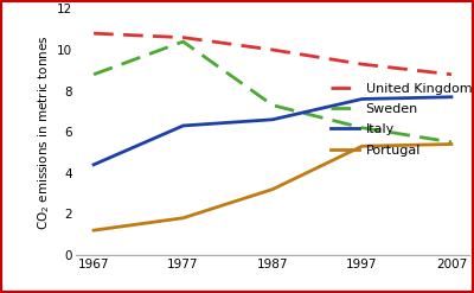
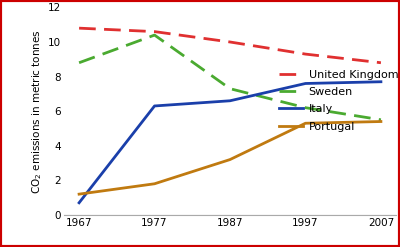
Italy/1967: 4.4 -> 0.7
